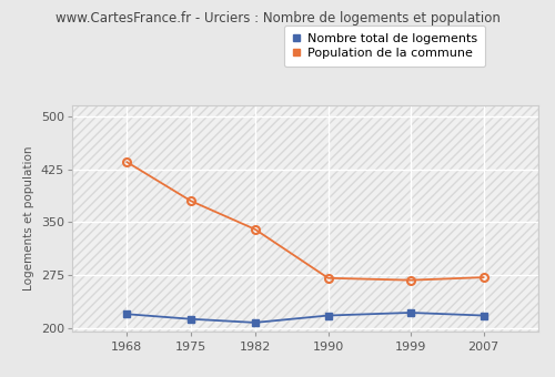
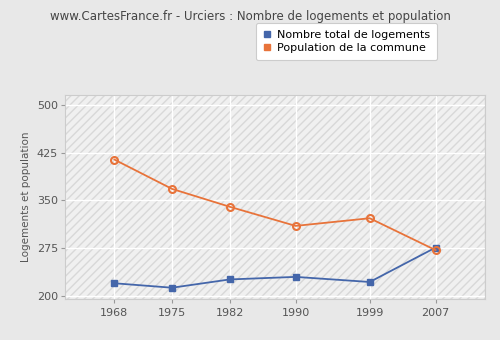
Population de la commune/1968: 435 -> 414
Population de la commune/1975: 380 -> 368
Nombre total de logements/1982: 208 -> 226
Nombre total de logements/1990: 218 -> 230
Population de la commune/1990: 271 -> 310
Population de la commune/1999: 268 -> 322
Nombre total de logements/2007: 218 -> 276
